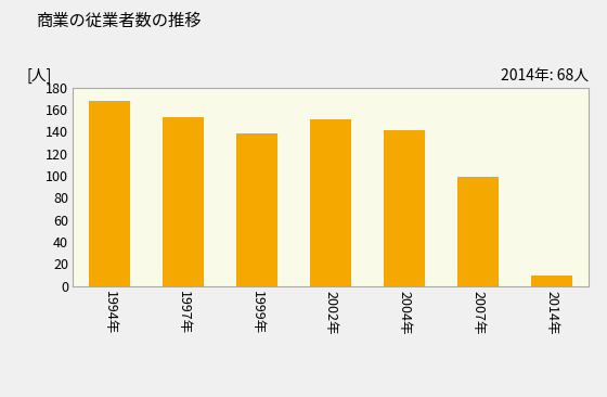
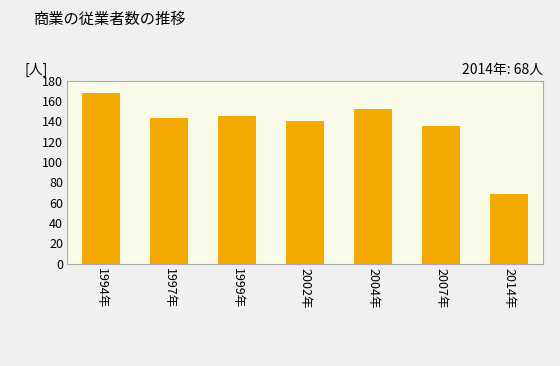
1997年: 153 -> 143
1999年: 138 -> 145
2002年: 151 -> 140
2004年: 141 -> 152
2007年: 99 -> 135
2014年: 9 -> 68
